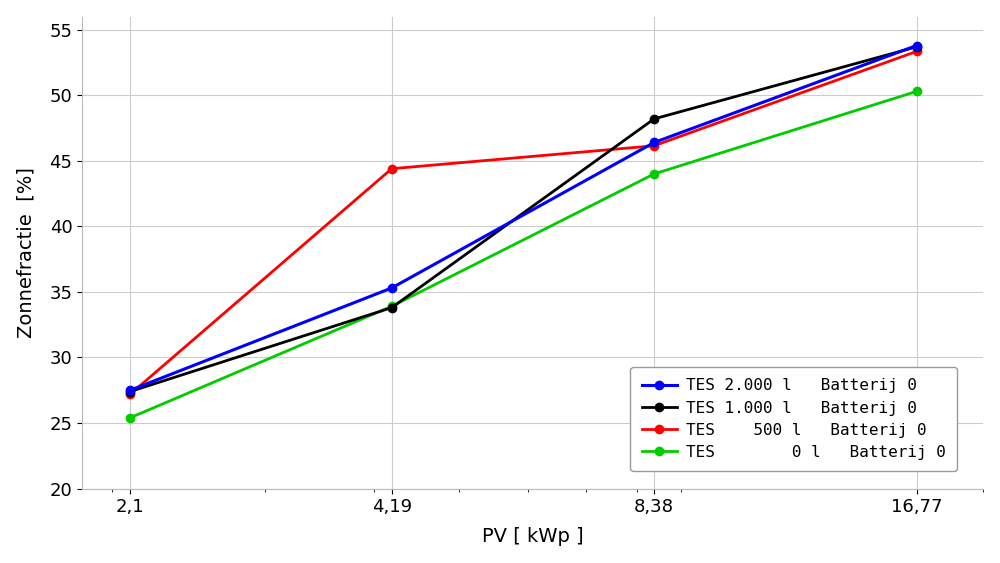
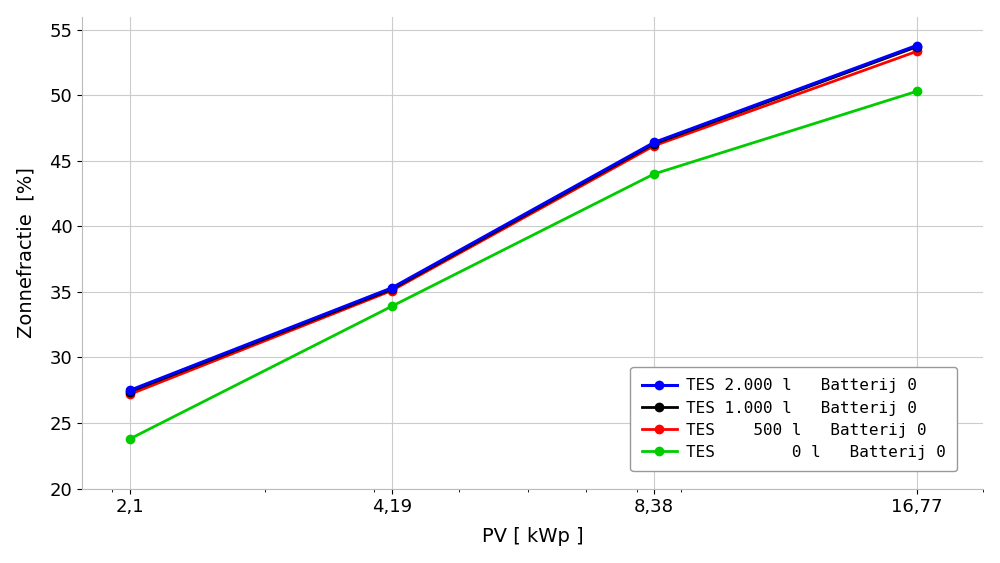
TES 0 l Batterij 0/2,1: 25.4 -> 23.8
TES 1.000 l Batterij 0/4,19: 33.8 -> 35.2
TES 500 l Batterij 0/4,19: 44.4 -> 35.1
TES 1.000 l Batterij 0/8,38: 48.2 -> 46.3
